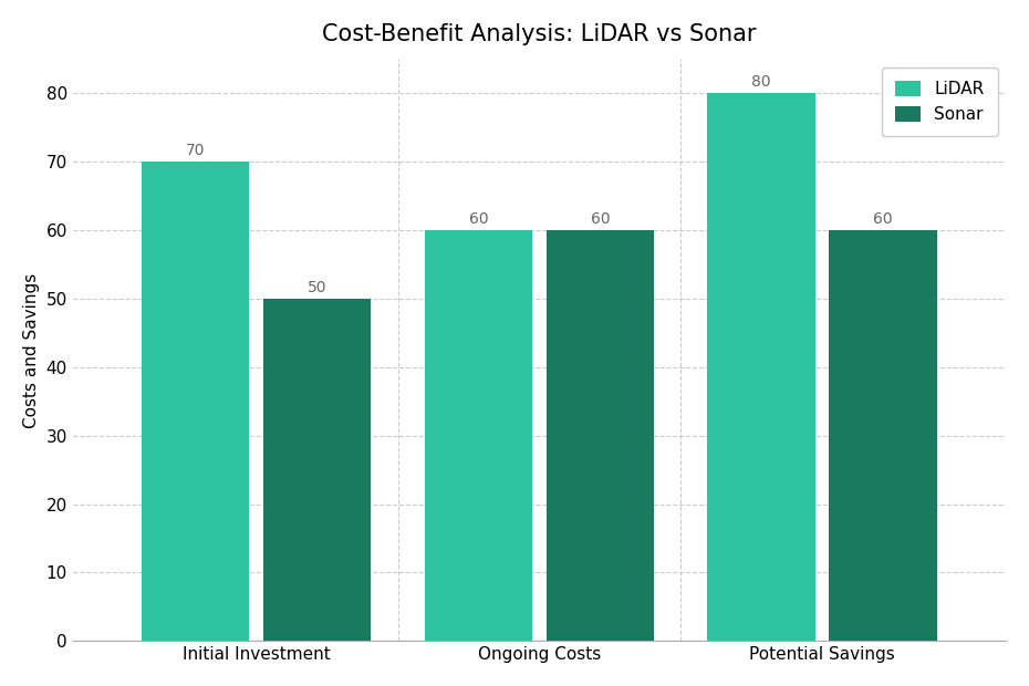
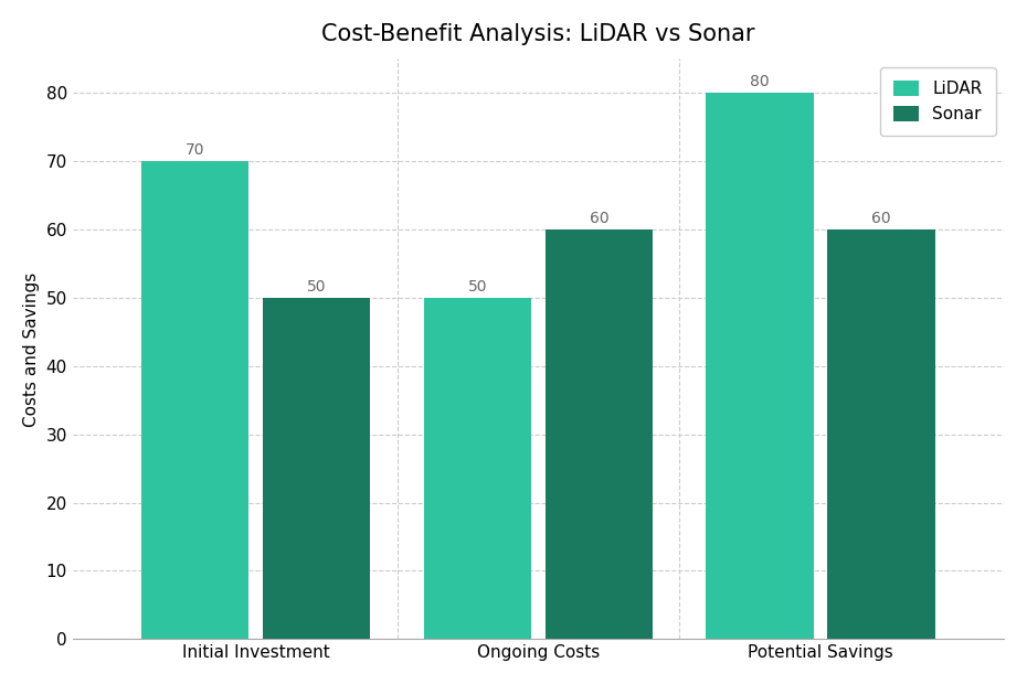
LiDAR/Ongoing Costs: 60 -> 50
